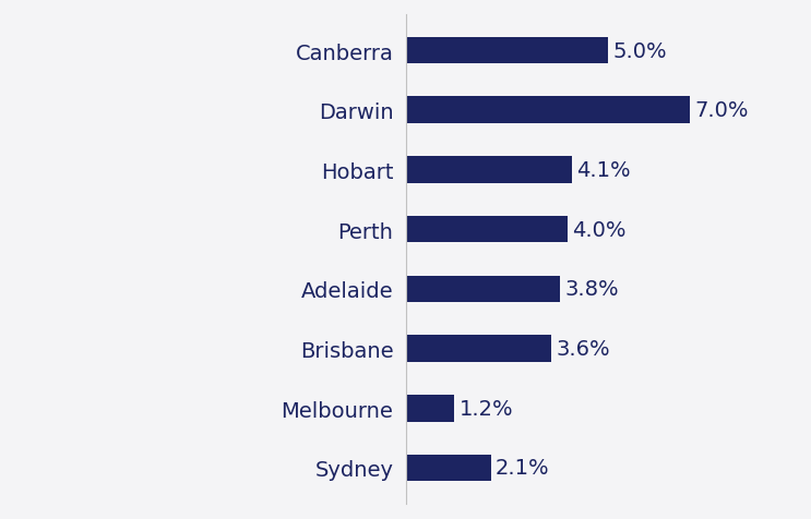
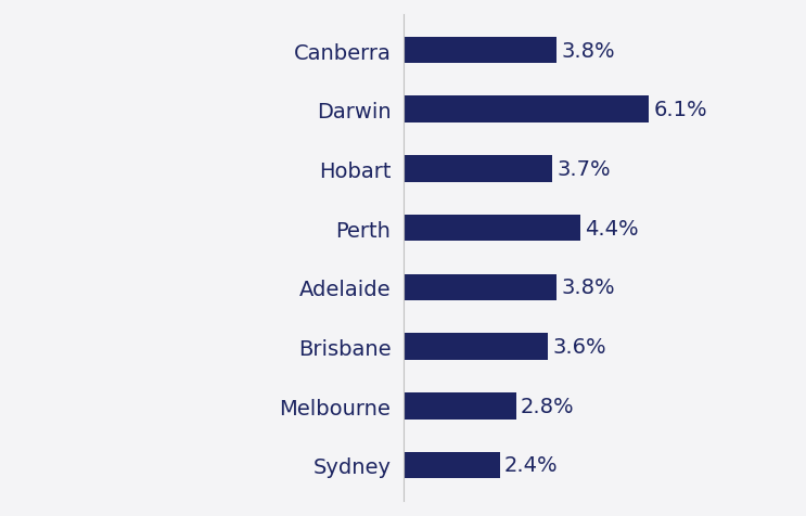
Canberra: 5.0% -> 3.8%
Darwin: 7.0% -> 6.1%
Hobart: 4.1% -> 3.7%
Perth: 4.0% -> 4.4%
Melbourne: 1.2% -> 2.8%
Sydney: 2.1% -> 2.4%
